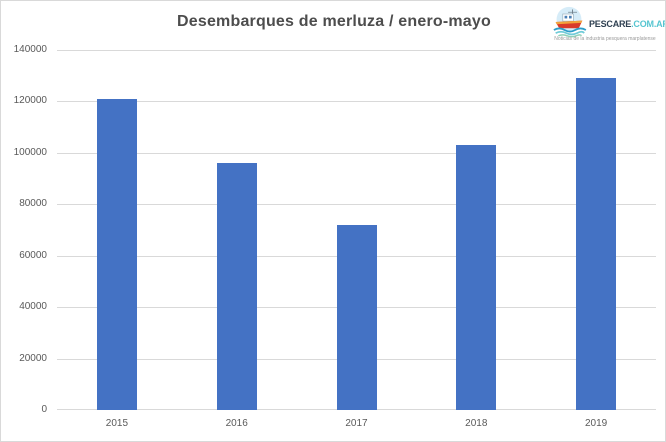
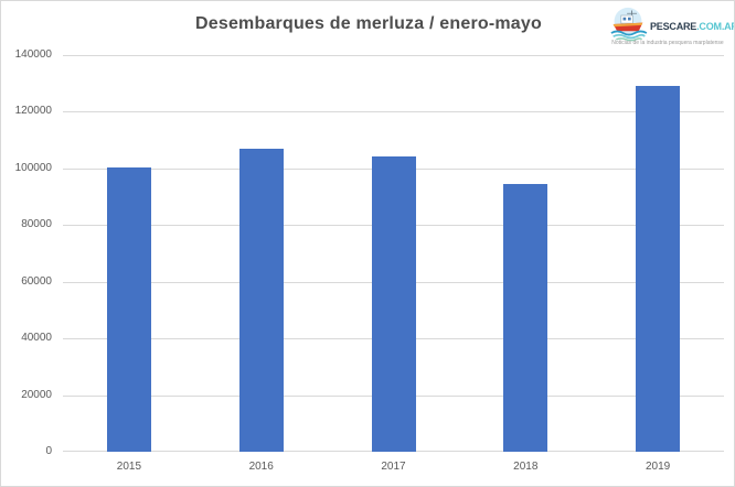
2015: 121000 -> 100000
2016: 96000 -> 107000
2017: 72000 -> 104000
2018: 103000 -> 95000
